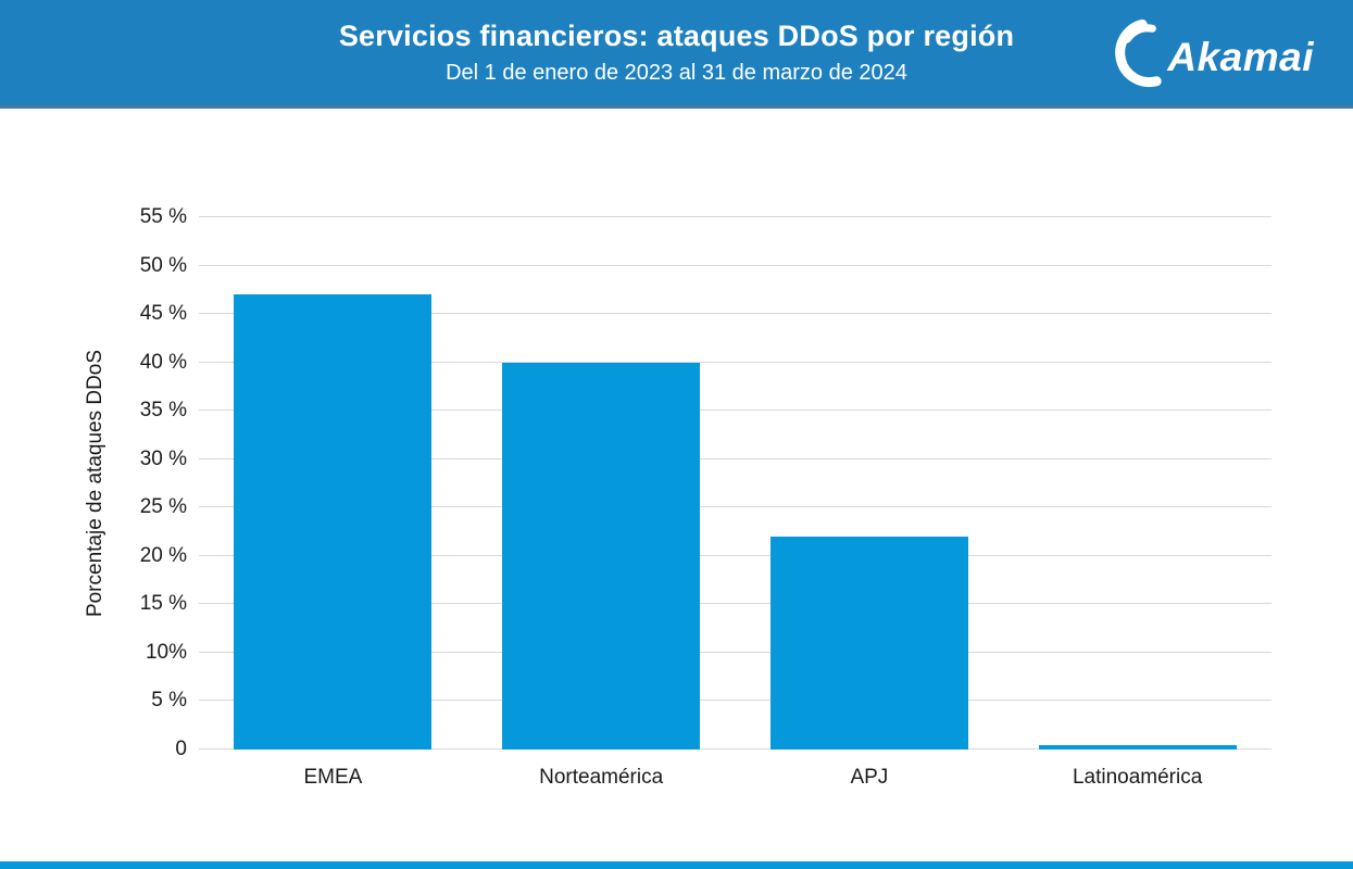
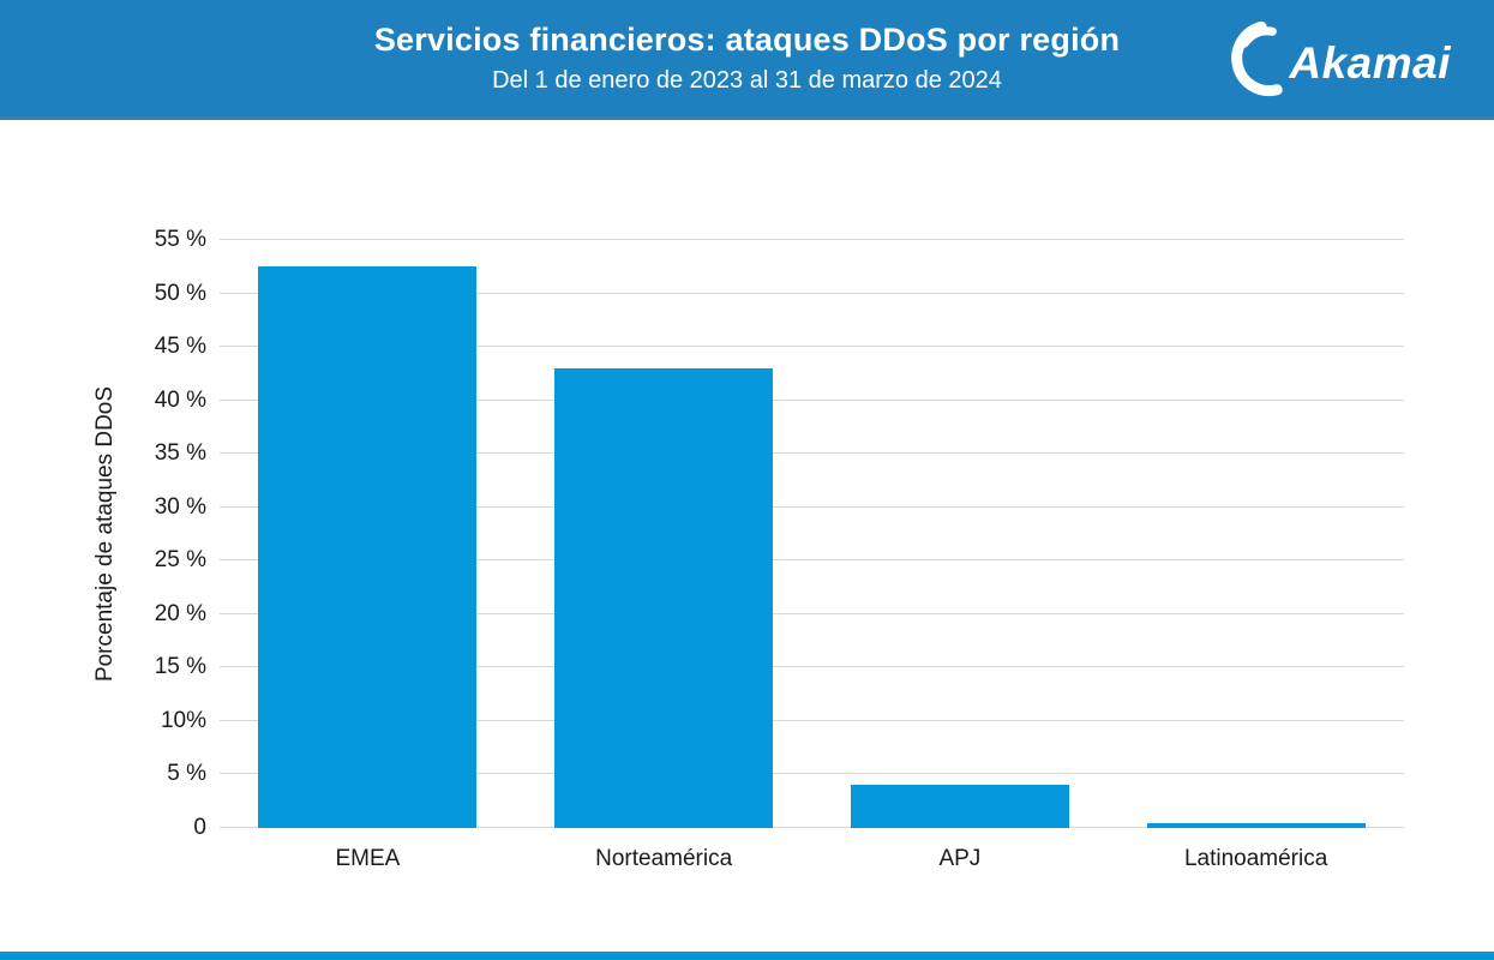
EMEA: 47% -> 52%
Norteamérica: 40% -> 43%
APJ: 22% -> 4%
